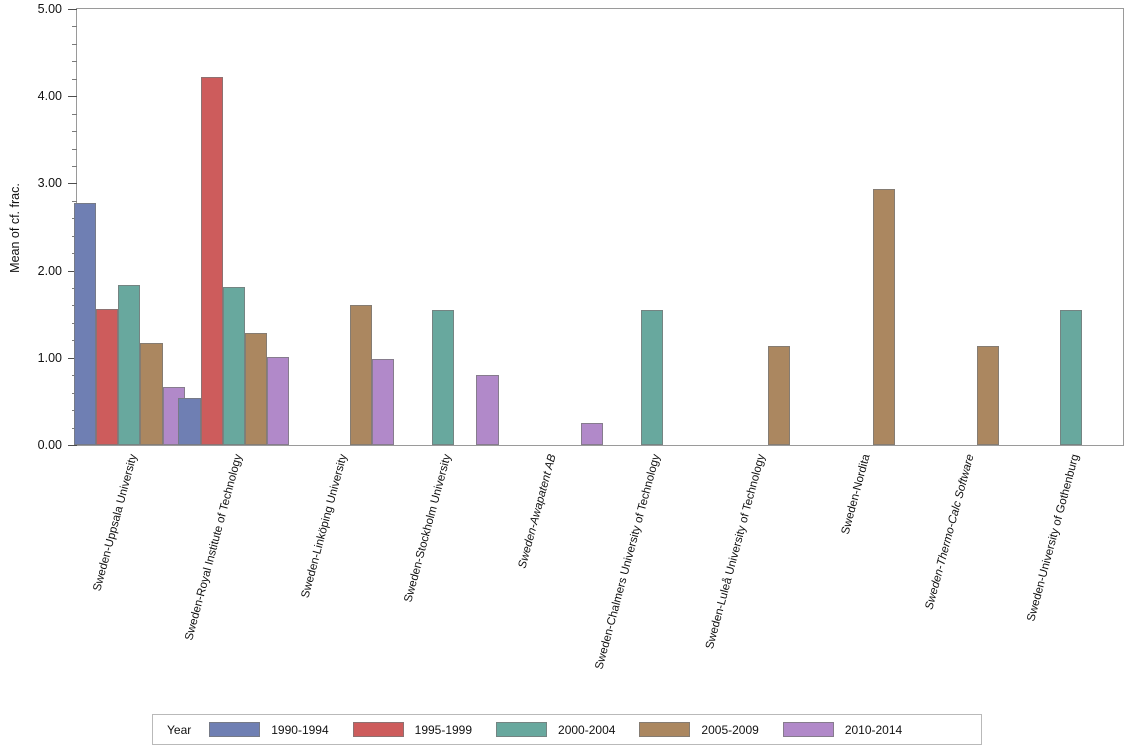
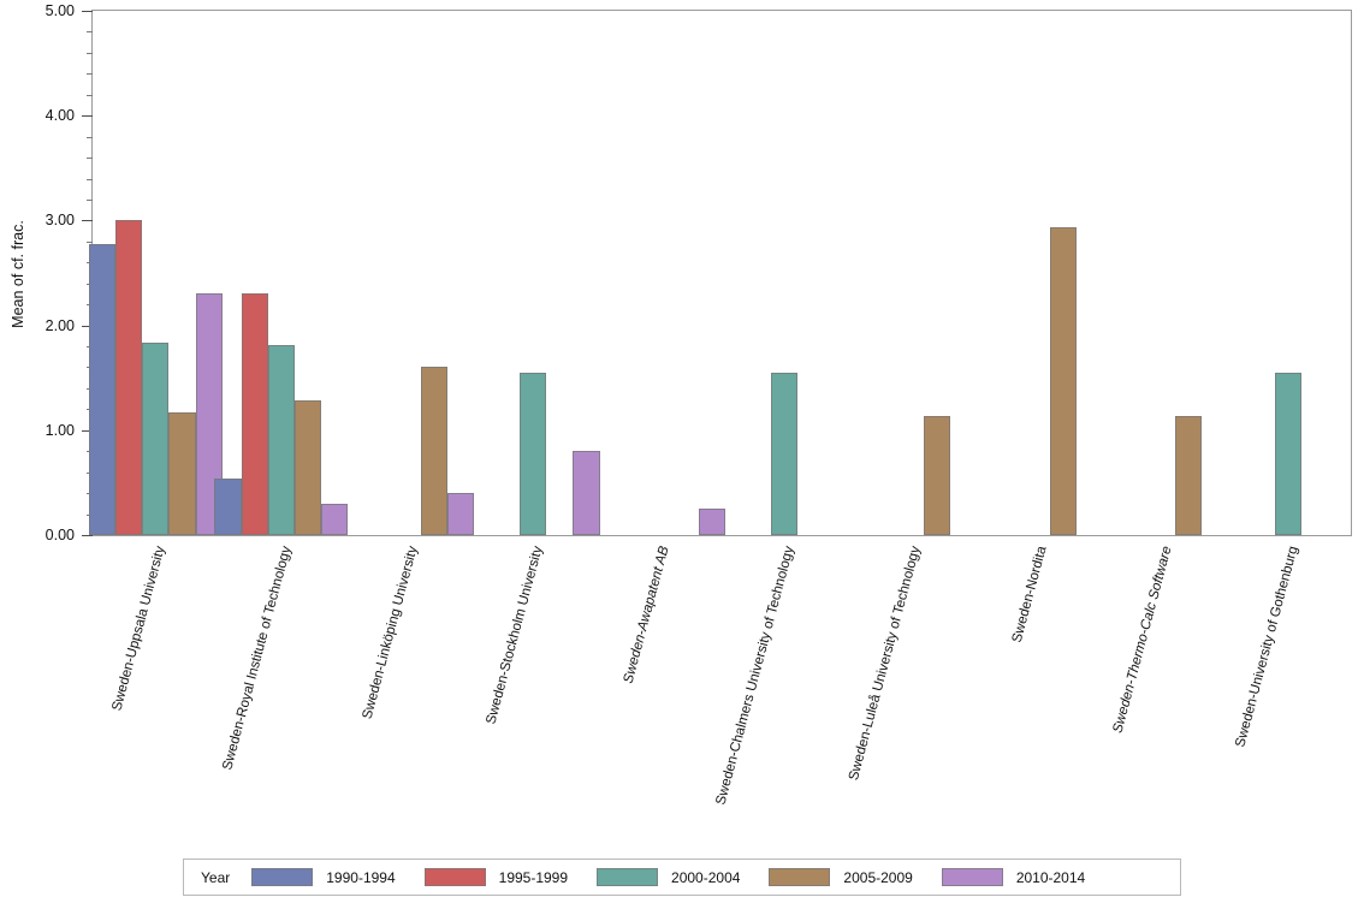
1995-1999/Sweden-Uppsala University: 1.6 -> 3.0
2010-2014/Sweden-Uppsala University: 0.7 -> 2.3
1995-1999/Sweden-Royal Institute of Technology: 4.2 -> 2.3
2010-2014/Sweden-Royal Institute of Technology: 1.0 -> 0.3
2010-2014/Sweden-Linköping University: 1.0 -> 0.4
